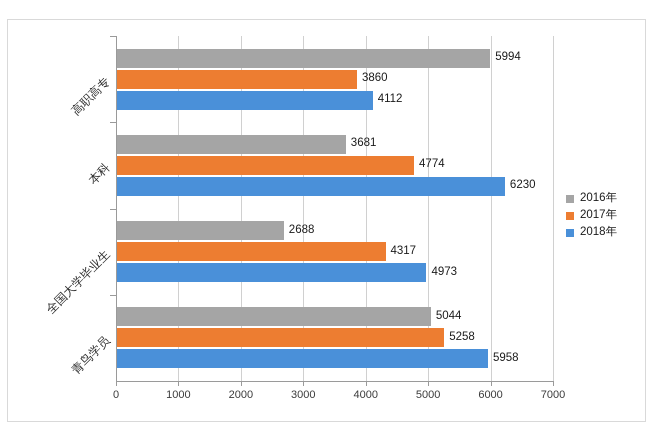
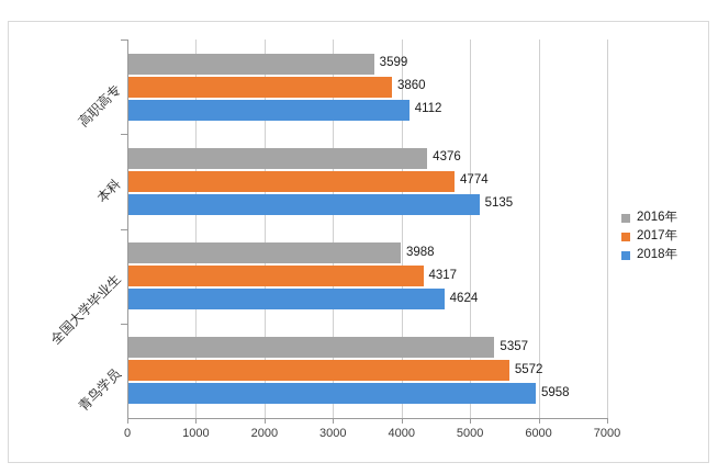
2016年/高职高专: 5994 -> 3599
2016年/本科: 3681 -> 4376
2018年/本科: 6230 -> 5135
2016年/全国大学毕业生: 2688 -> 3988
2018年/全国大学毕业生: 4973 -> 4624
2016年/青鸟学员: 5044 -> 5357
2017年/青鸟学员: 5258 -> 5572
